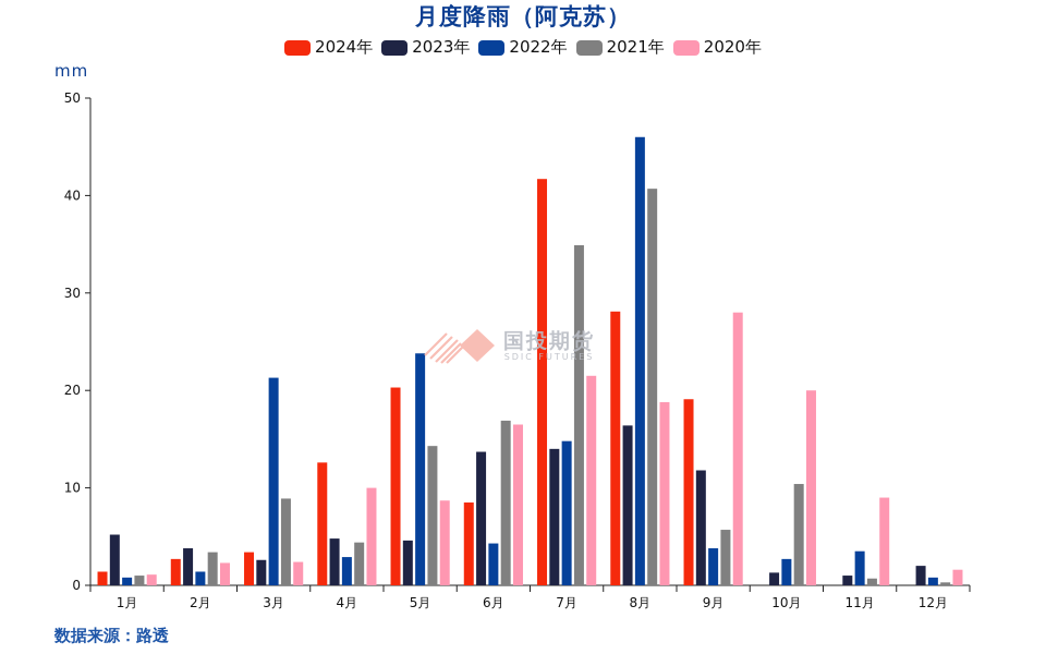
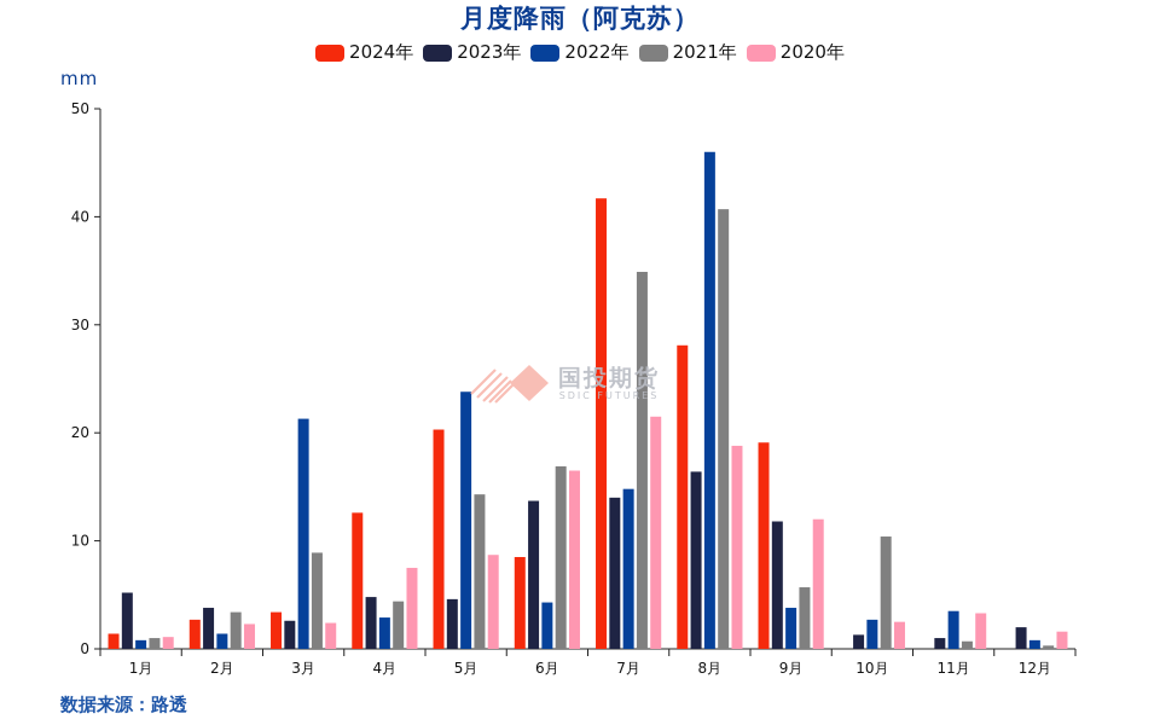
2020年/4月: 10 -> 8
2020年/9月: 28 -> 12
2020年/10月: 20 -> 2
2020年/11月: 9 -> 3
